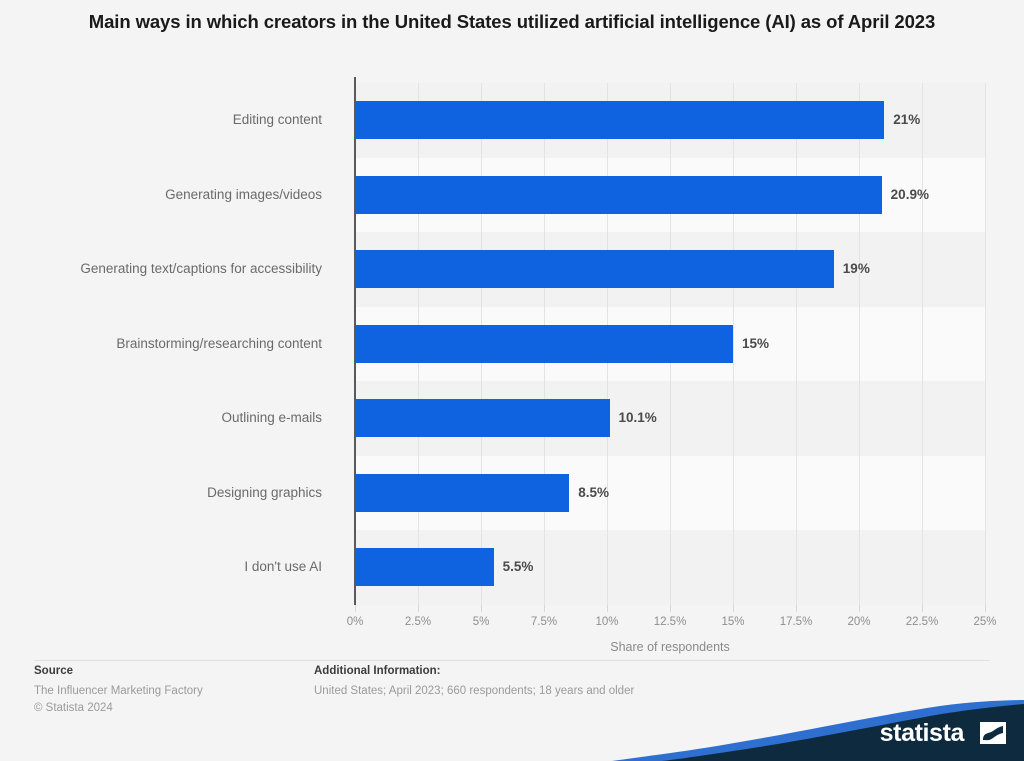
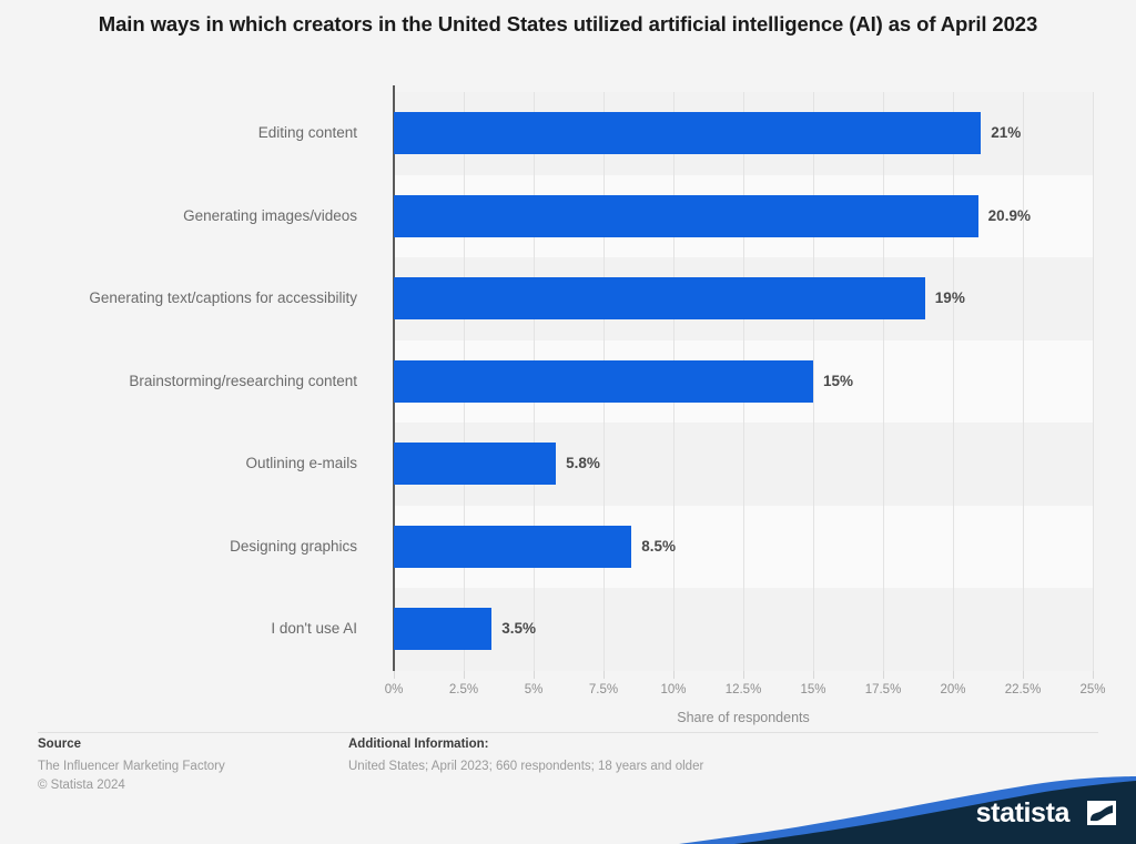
Outlining e-mails: 10.1% -> 5.8%
I don't use AI: 5.5% -> 3.5%
